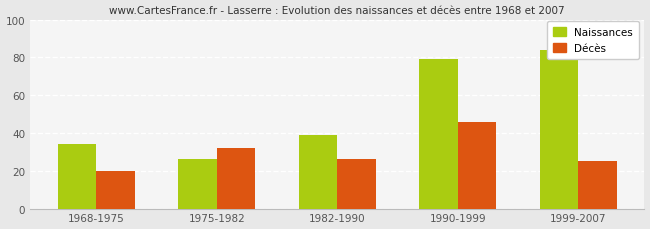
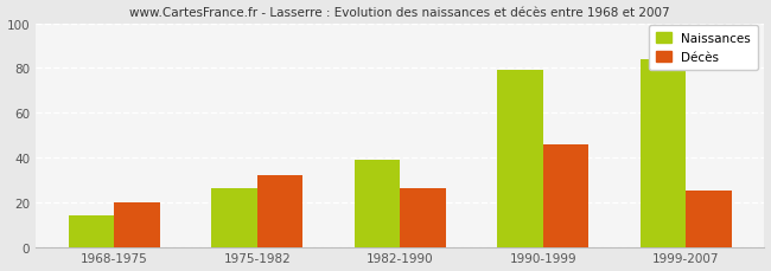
Naissances/1968-1975: 34 -> 14
